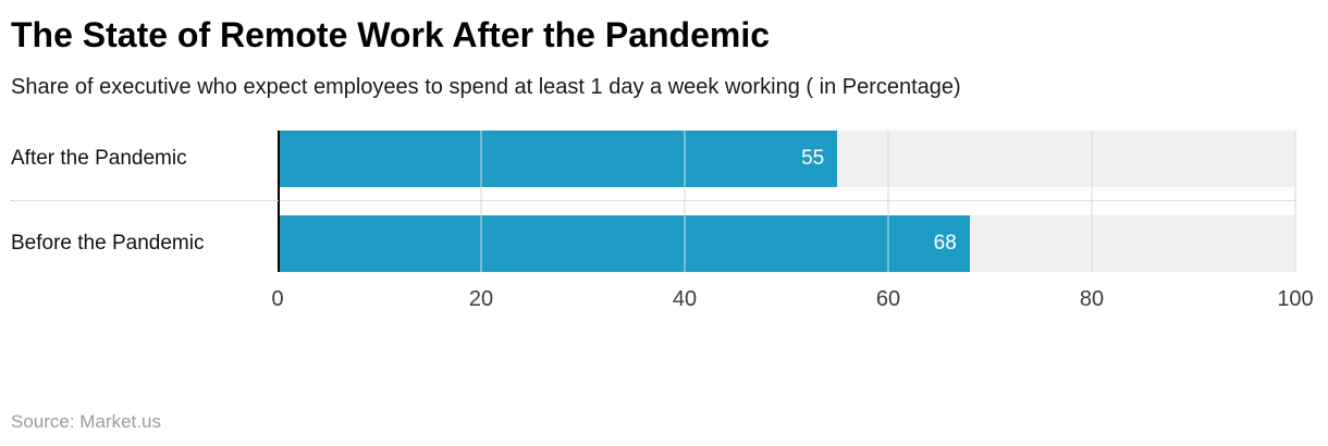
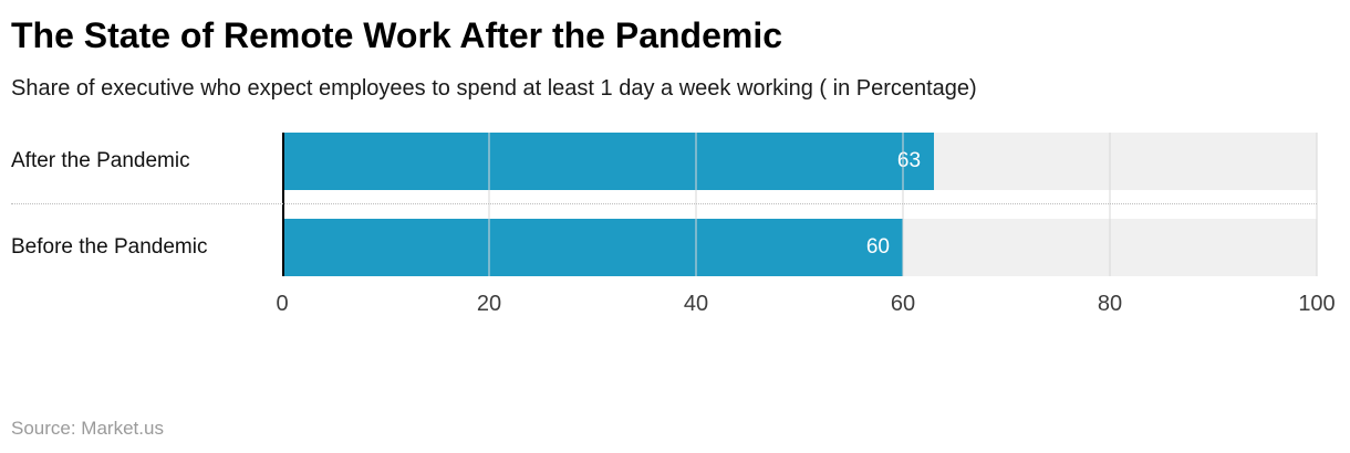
After the Pandemic: 55 -> 63
Before the Pandemic: 68 -> 60
